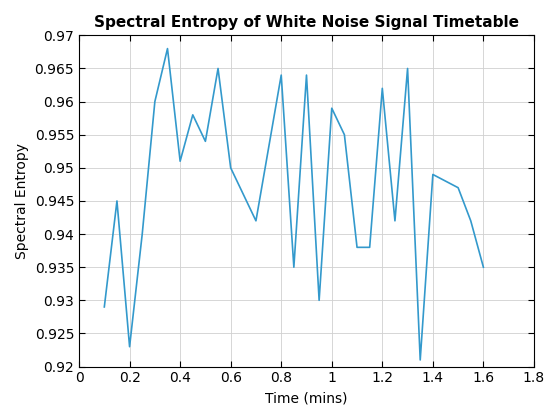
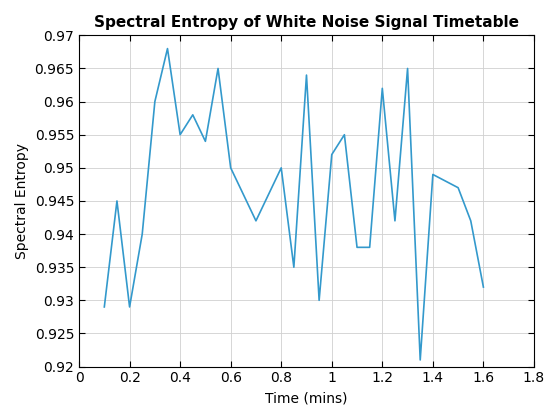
0.2: 0.923 -> 0.929
0.4: 0.951 -> 0.955
0.8: 0.964 -> 0.950
1: 0.959 -> 0.952
1.6: 0.935 -> 0.932
